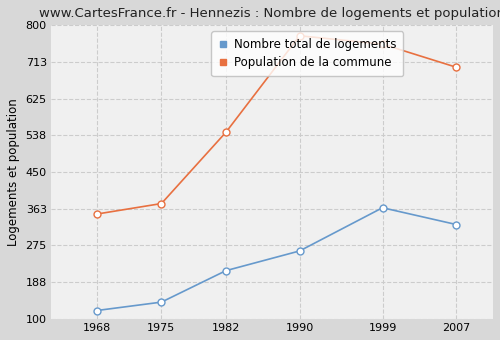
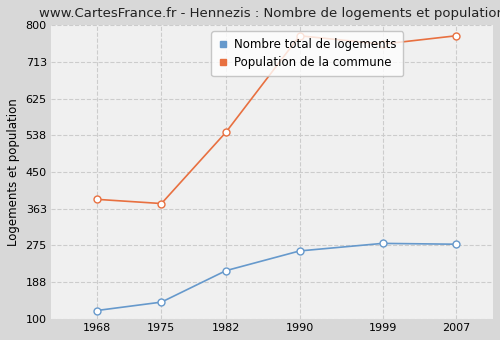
Population de la commune/1968: 350 -> 385
Nombre total de logements/1999: 365 -> 280
Nombre total de logements/2007: 325 -> 278
Population de la commune/2007: 700 -> 775
